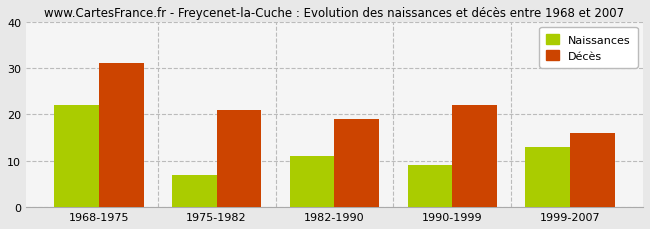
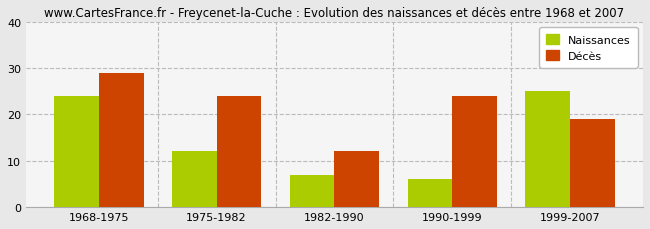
Naissances/1968-1975: 22 -> 24
Décès/1968-1975: 31 -> 29
Naissances/1975-1982: 7 -> 12
Décès/1975-1982: 21 -> 24
Naissances/1982-1990: 11 -> 7
Décès/1982-1990: 19 -> 12
Naissances/1990-1999: 9 -> 6
Décès/1990-1999: 22 -> 24
Naissances/1999-2007: 13 -> 25
Décès/1999-2007: 16 -> 19
